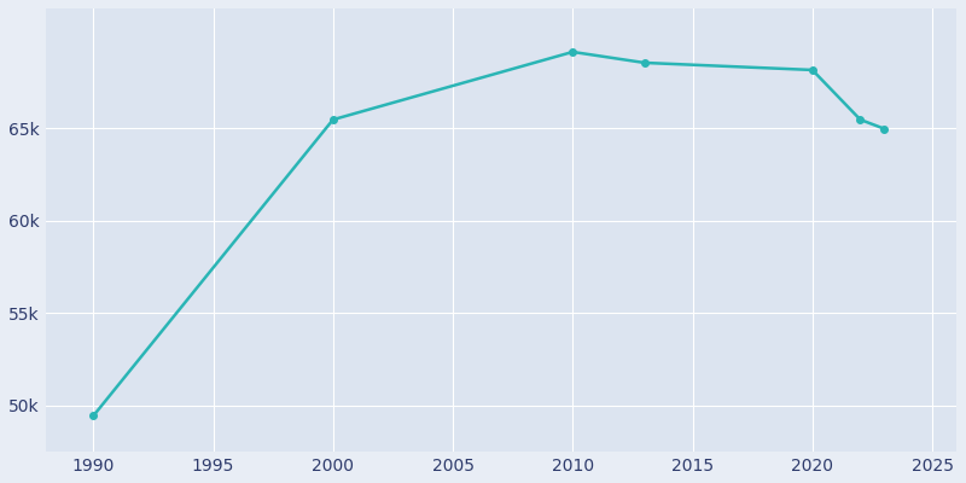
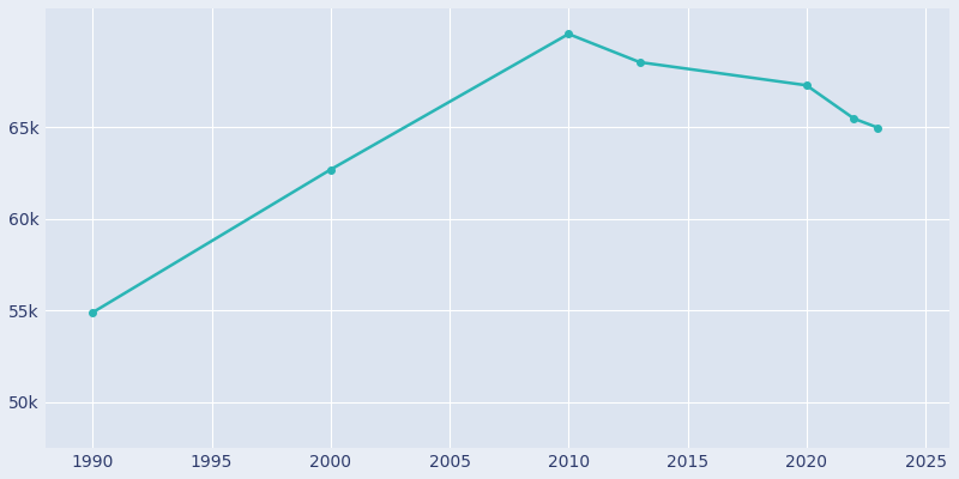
1990: 49.4k -> 54.9k
2000: 65.5k -> 62.7k
2010: 69.1k -> 70.1k
2020: 68.2k -> 67.3k
